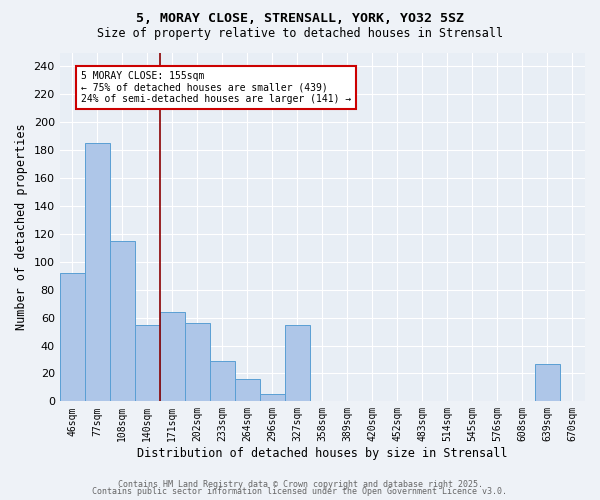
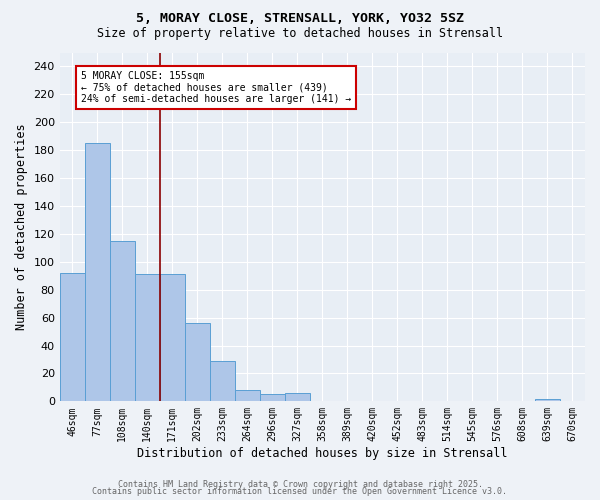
140sqm: 55 -> 91
171sqm: 64 -> 91
264sqm: 16 -> 8
327sqm: 55 -> 6
639sqm: 27 -> 2
